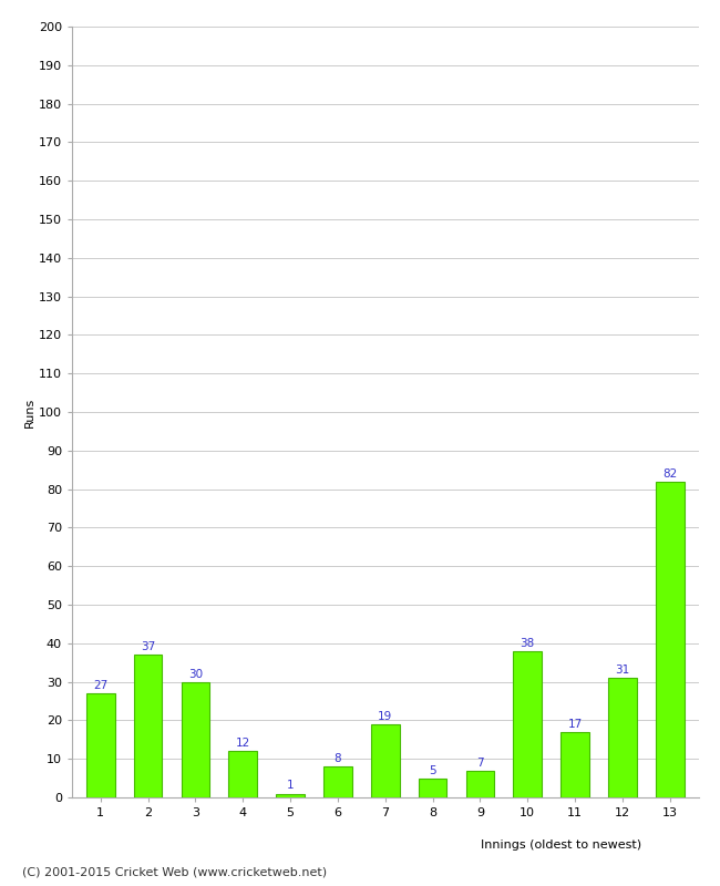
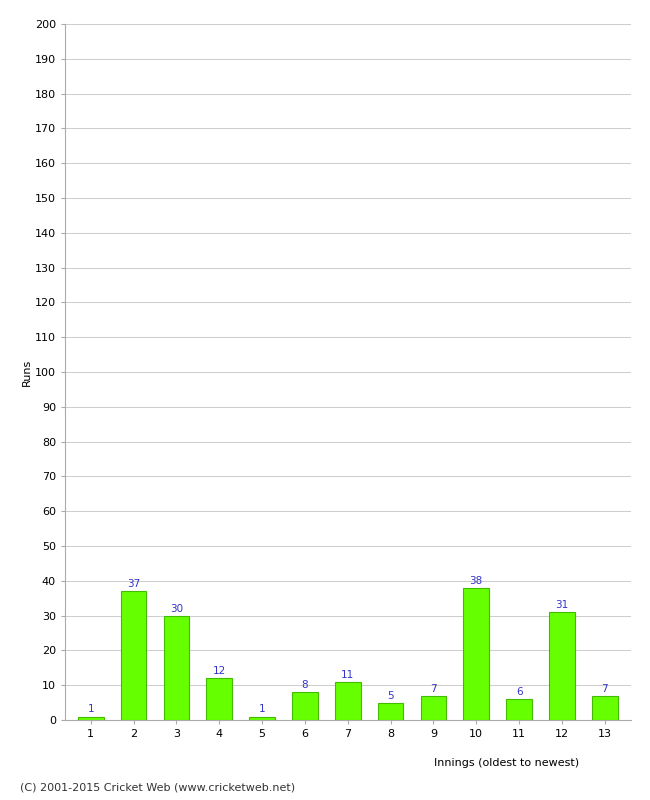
1: 27 -> 1
7: 19 -> 11
11: 17 -> 6
13: 82 -> 7
